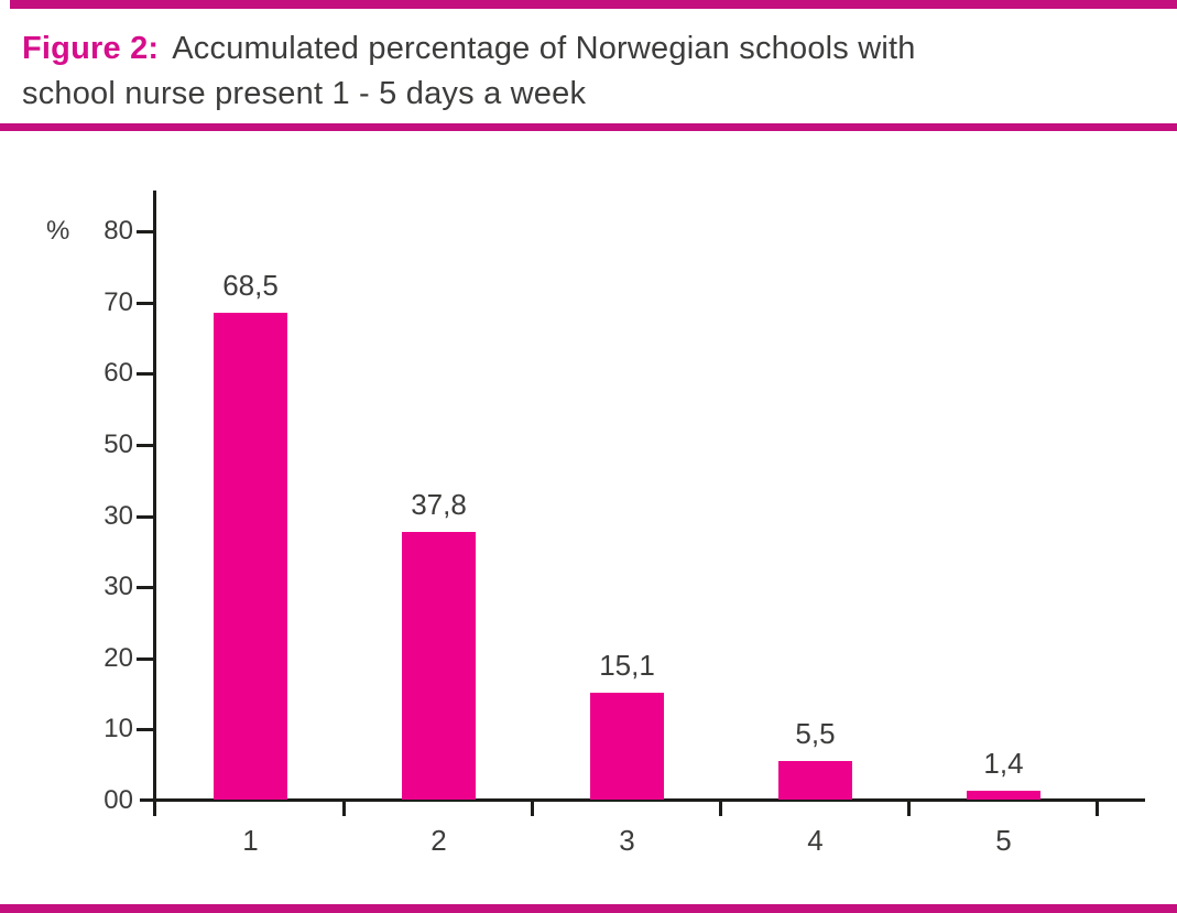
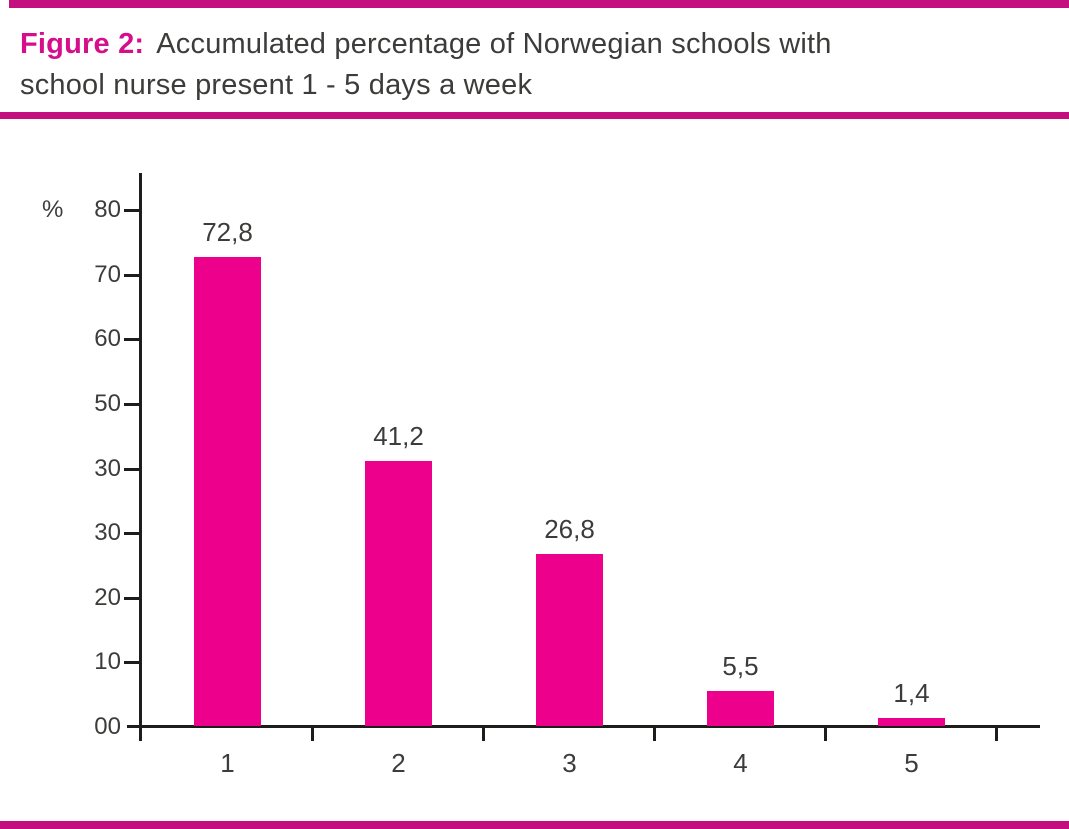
1: 68,5 -> 72,8
2: 37,8 -> 41,2
3: 15,1 -> 26,8
